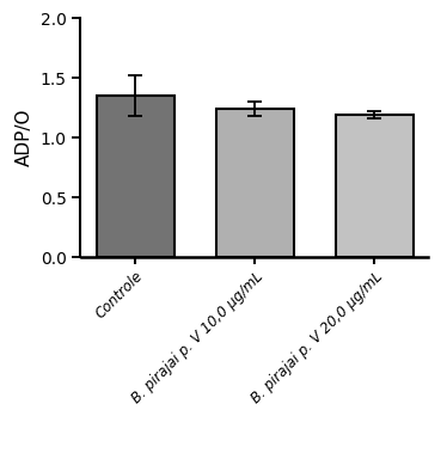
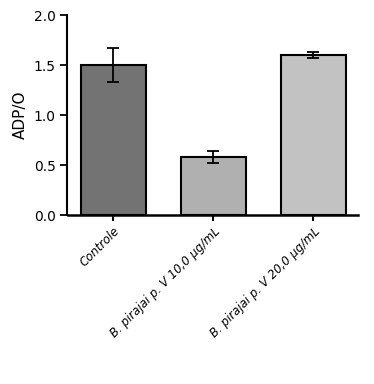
Controle: 1.35 -> 1.50
B. pirajai p. V 10,0 μg/mL: 1.24 -> 0.58
B. pirajai p. V 20,0 μg/mL: 1.19 -> 1.60
